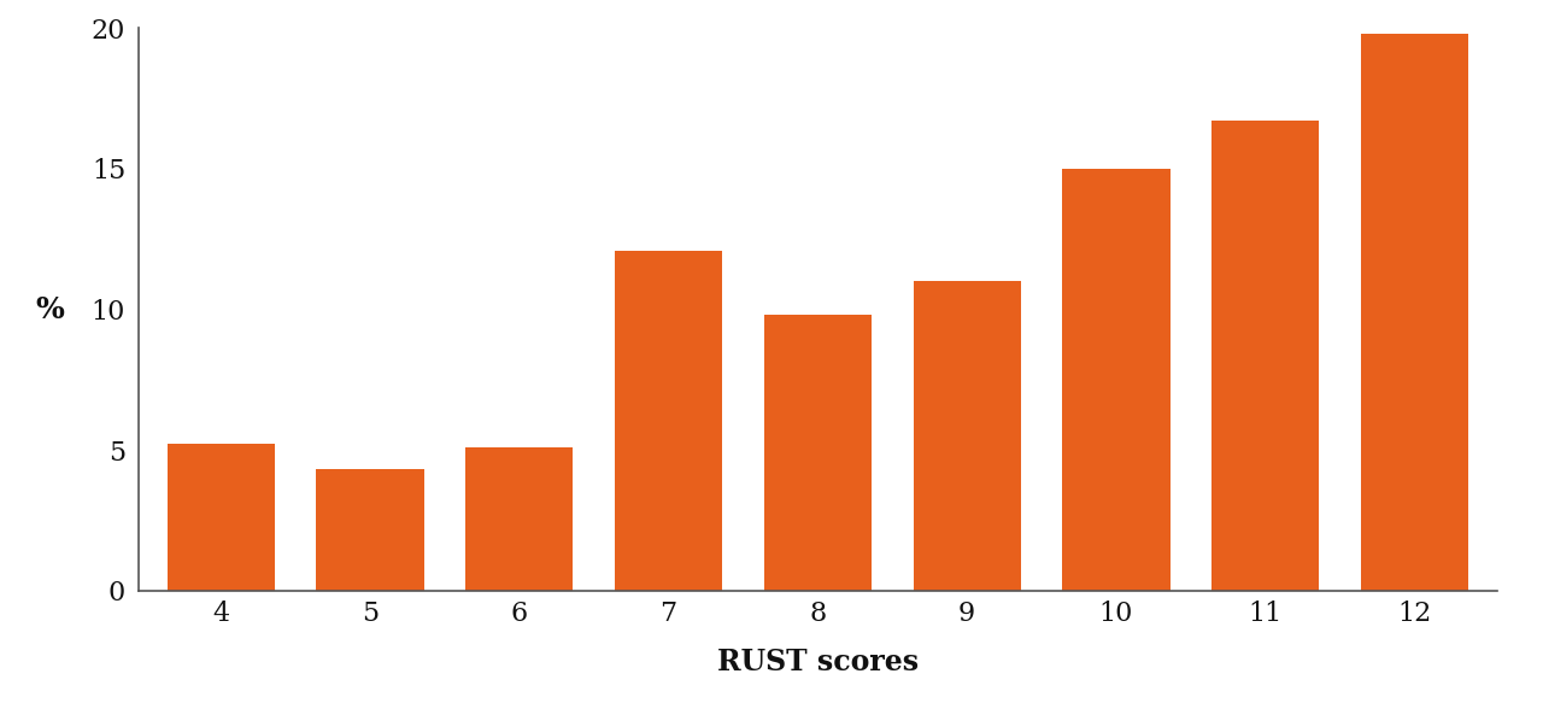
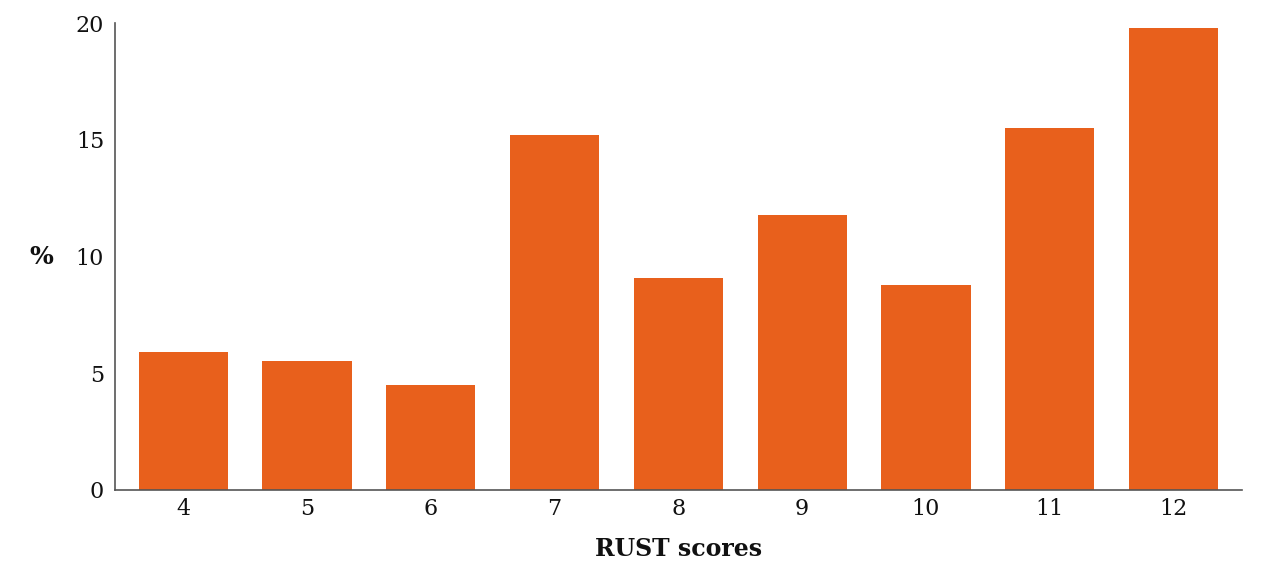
4: 5.2 -> 5.9
5: 4.3 -> 5.5
6: 5.1 -> 4.5
7: 12.1 -> 15.2
8: 9.8 -> 9.1
9: 11.0 -> 11.8
10: 15.0 -> 8.8
11: 16.7 -> 15.5
